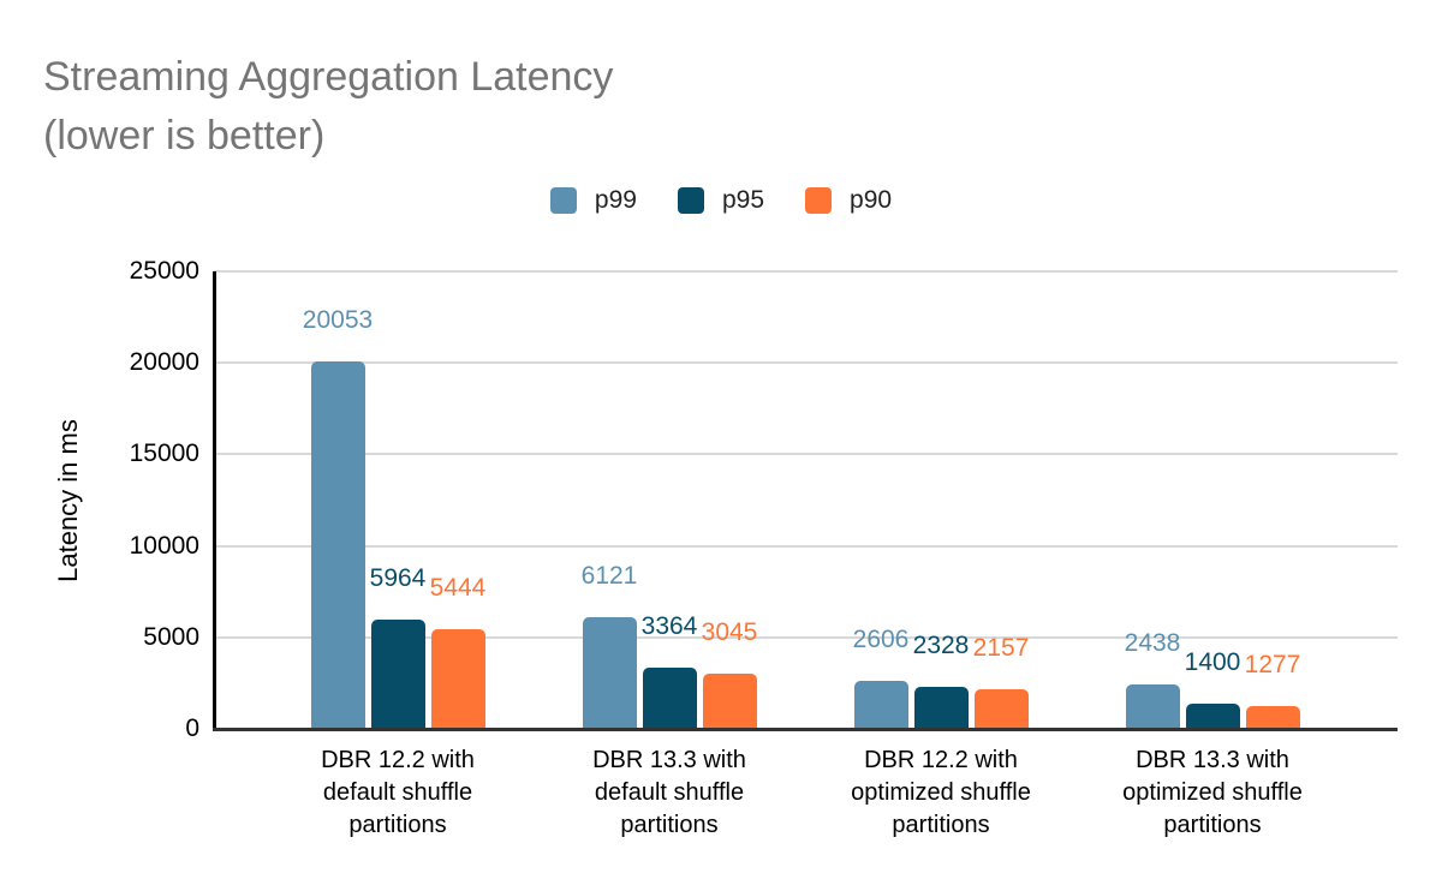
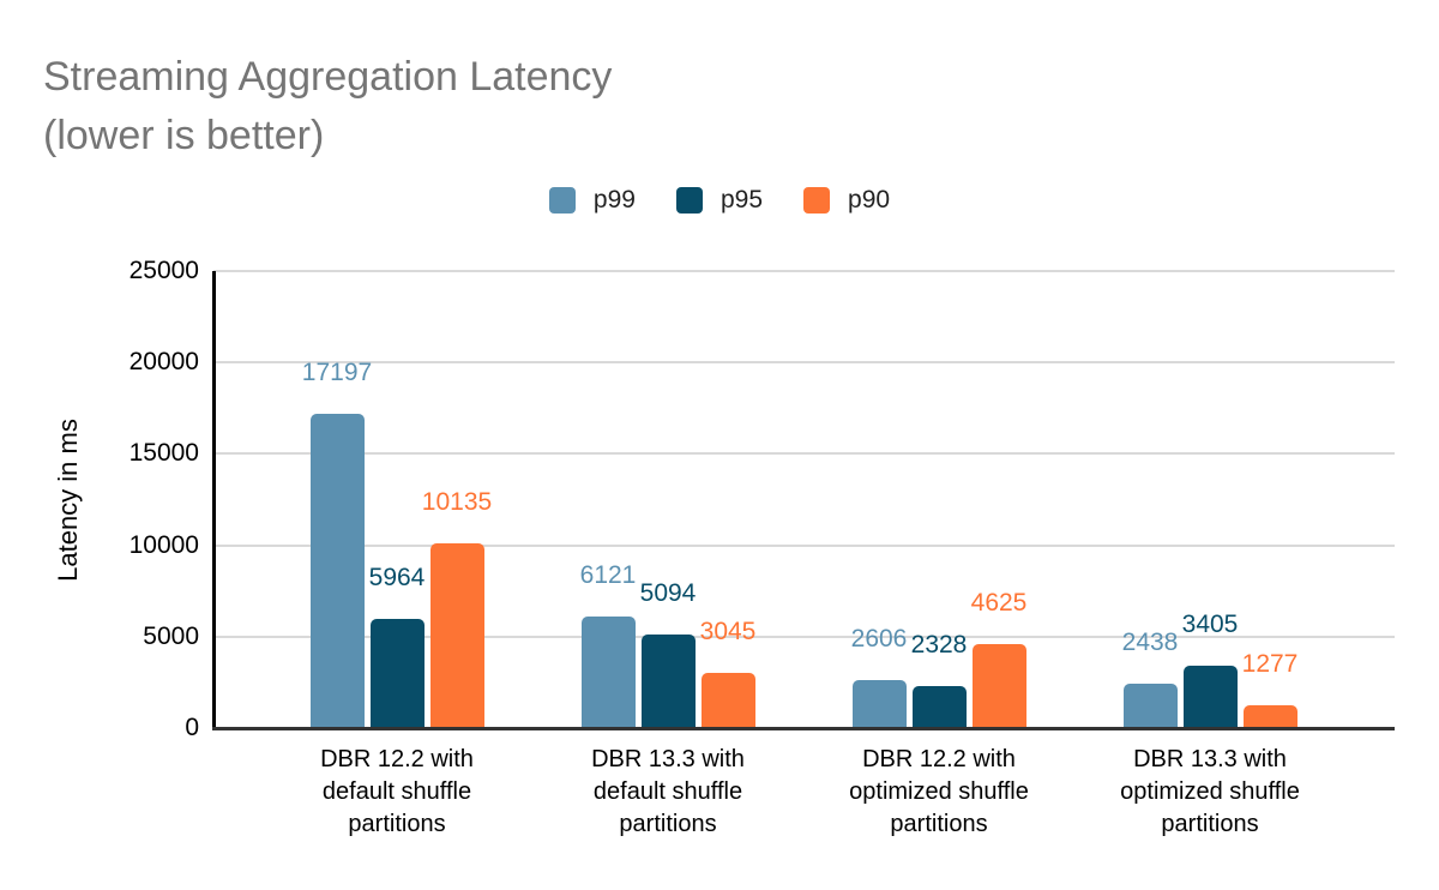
p99/DBR 12.2 with default shuffle partitions: 20053 -> 17197
p90/DBR 12.2 with default shuffle partitions: 5444 -> 10135
p95/DBR 13.3 with default shuffle partitions: 3364 -> 5094
p90/DBR 12.2 with optimized shuffle partitions: 2157 -> 4625
p95/DBR 13.3 with optimized shuffle partitions: 1400 -> 3405
